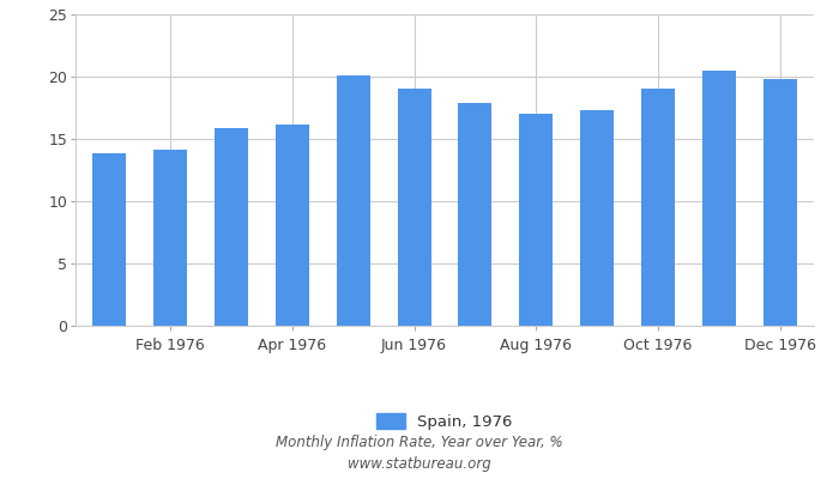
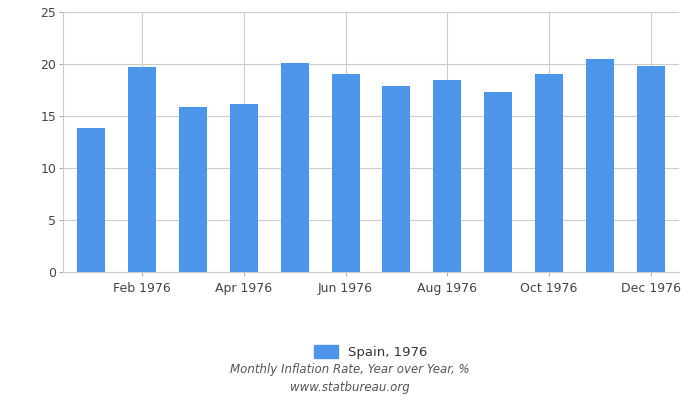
Feb 1976: 14.1 -> 19.7
Aug 1976: 17.0 -> 18.5
